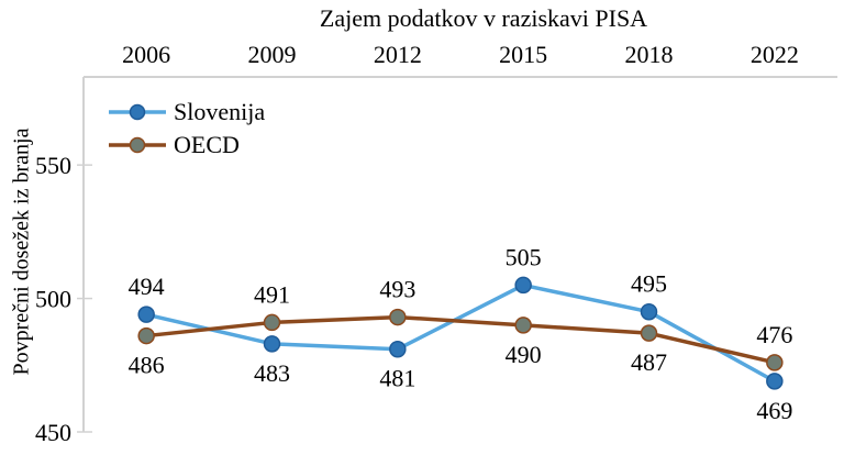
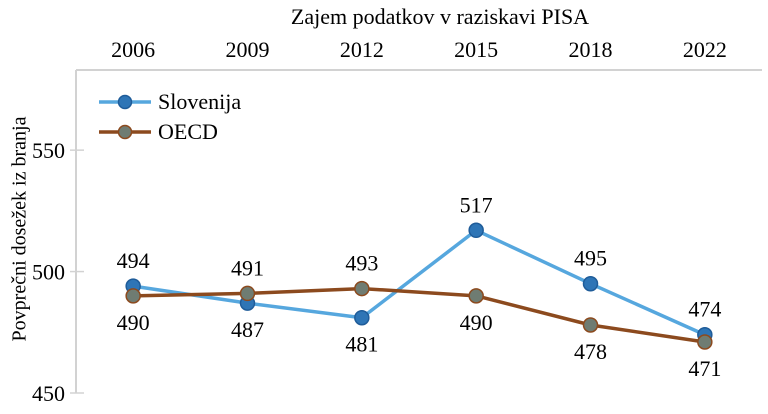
OECD/2006: 486 -> 490
Slovenija/2009: 483 -> 487
Slovenija/2015: 505 -> 517
OECD/2018: 487 -> 478
Slovenija/2022: 469 -> 474
OECD/2022: 476 -> 471
